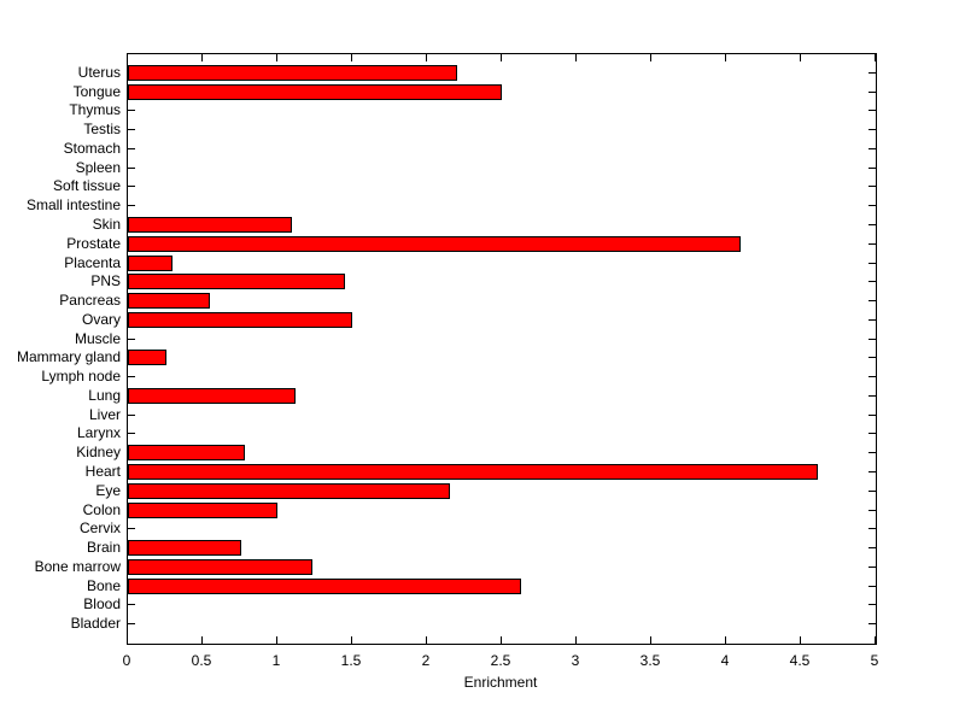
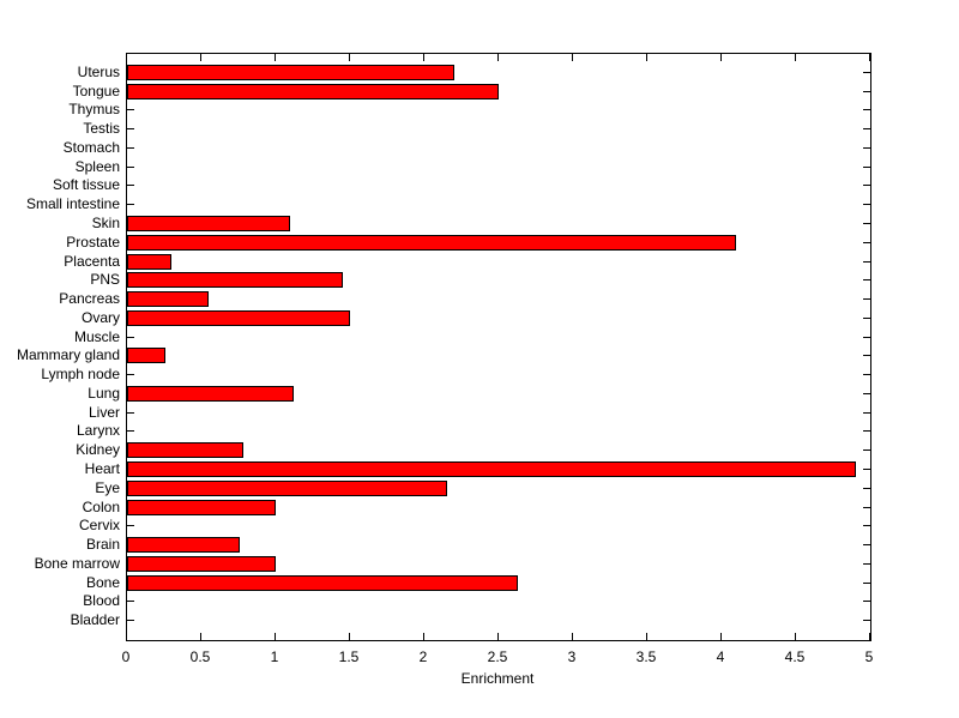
Heart: 4.61 -> 4.90
Bone marrow: 1.23 -> 1.00
